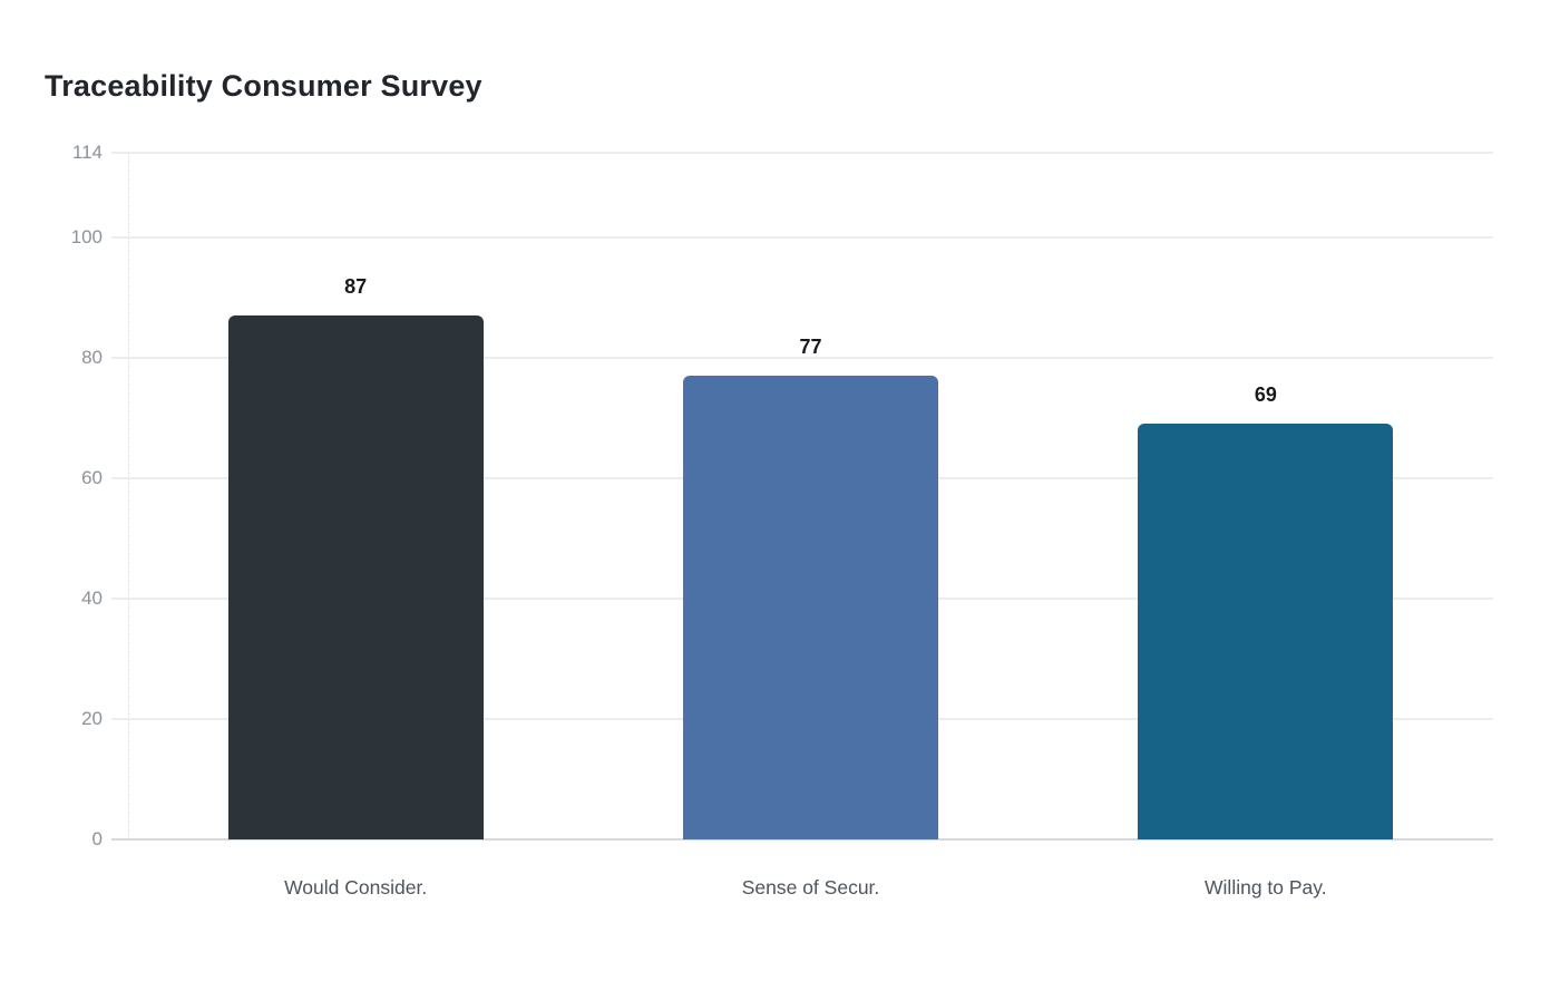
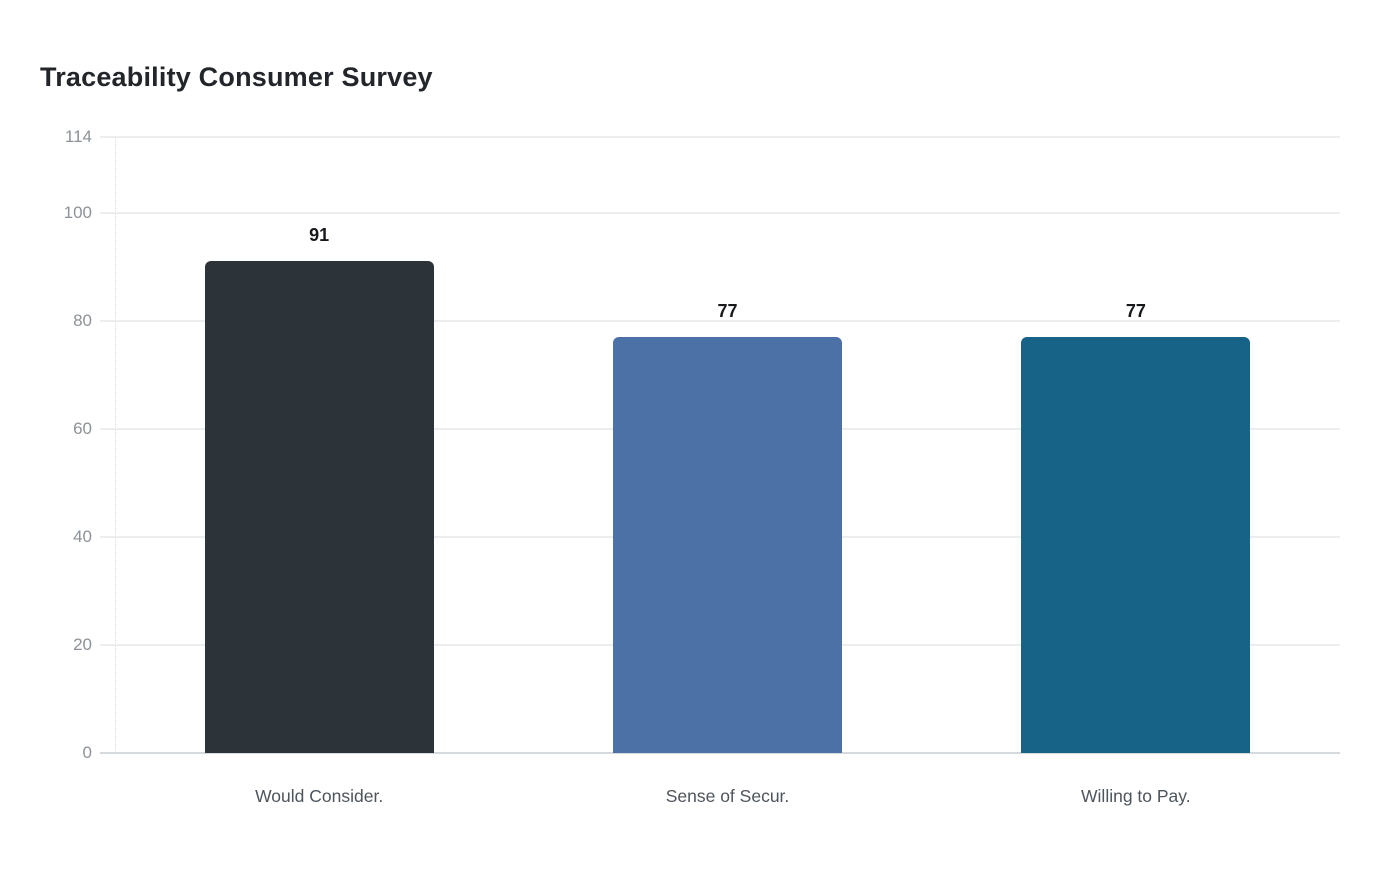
Would Consider.: 87 -> 91
Willing to Pay.: 69 -> 77
